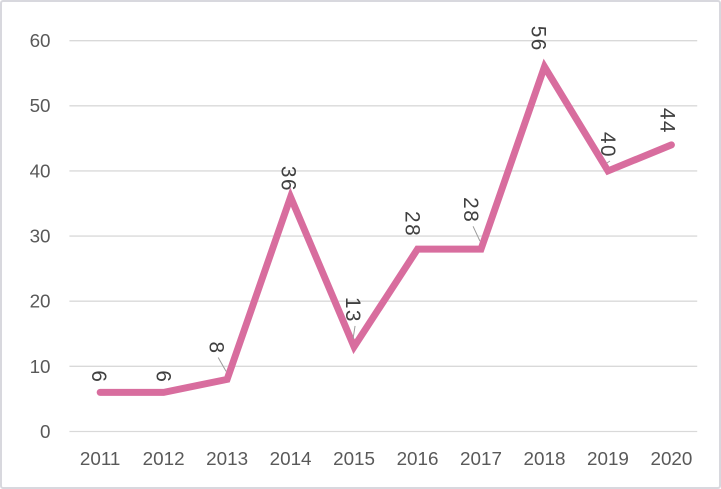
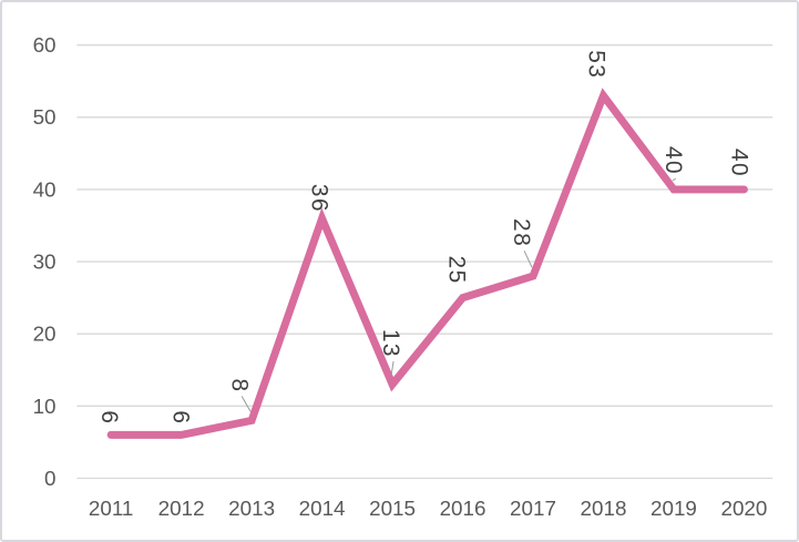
2016: 28 -> 25
2018: 56 -> 53
2020: 44 -> 40
